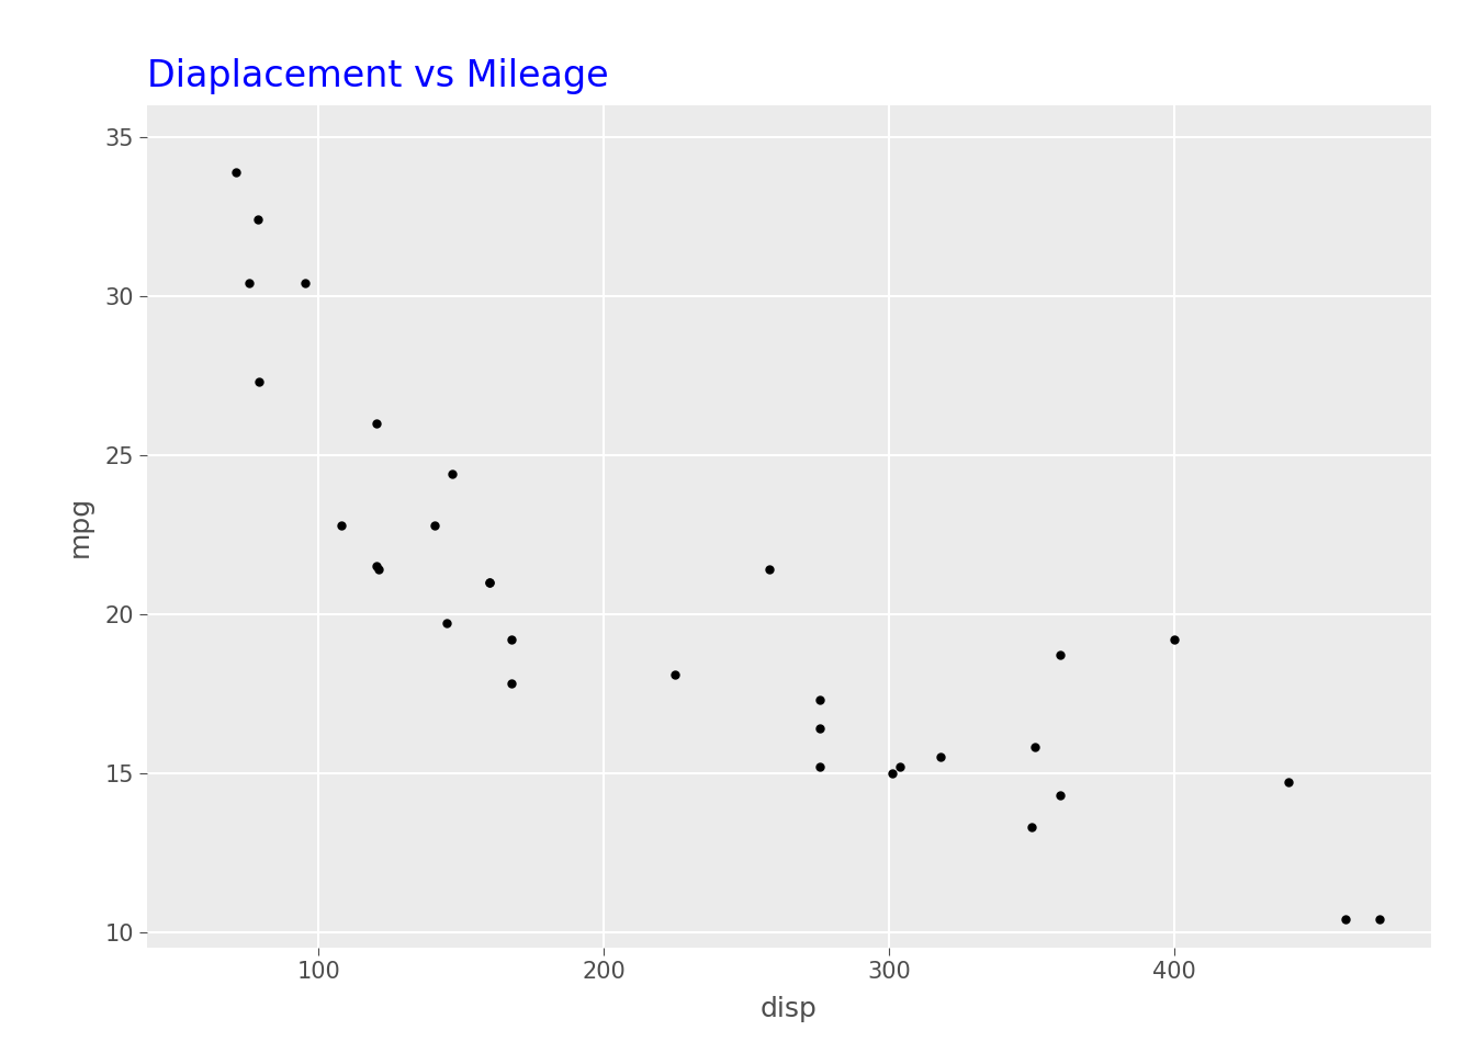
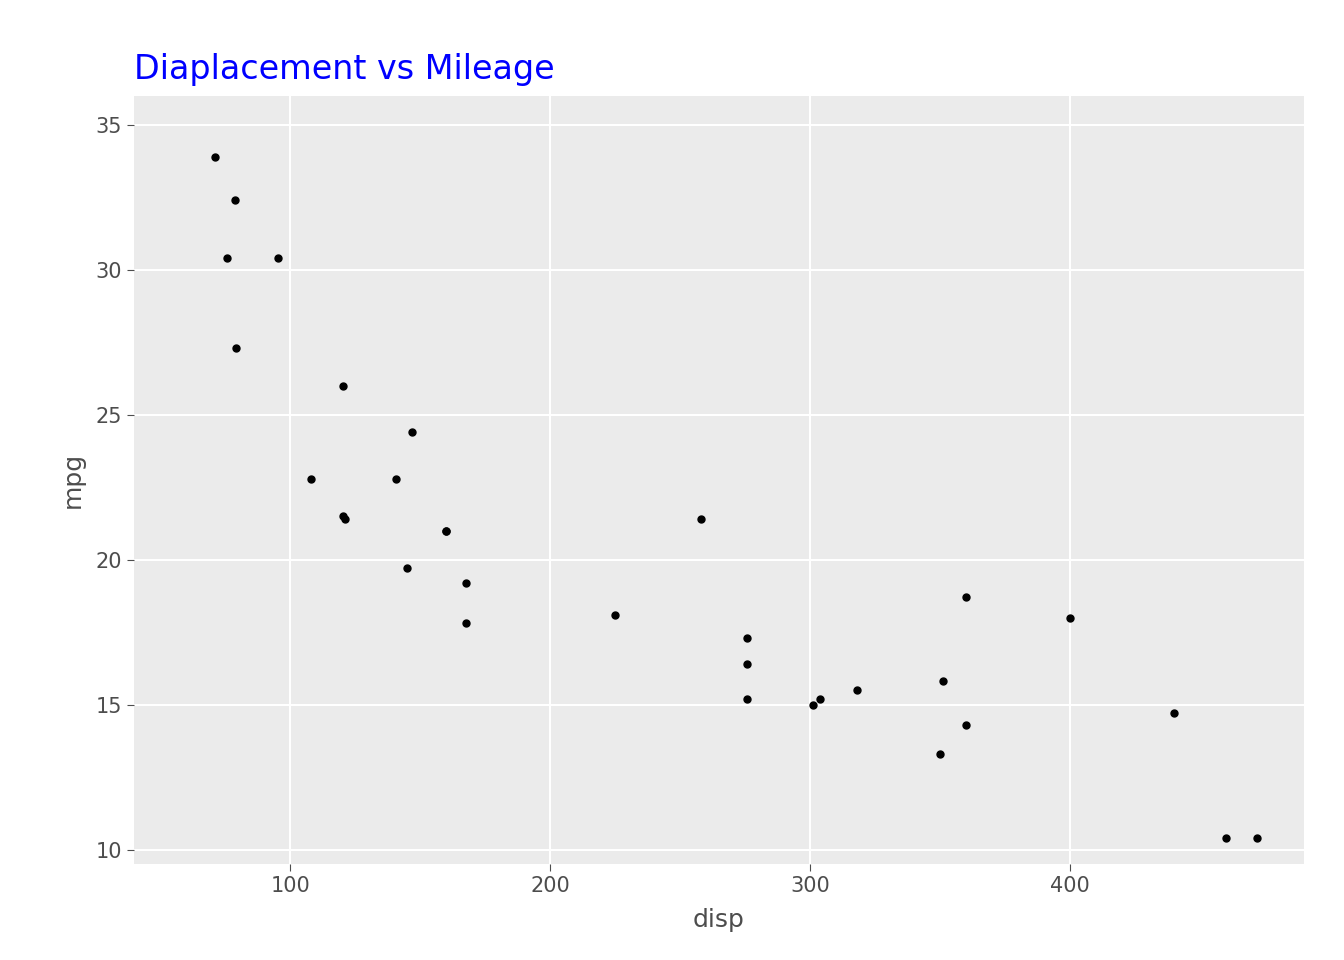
400: 19.2 -> 18.0
